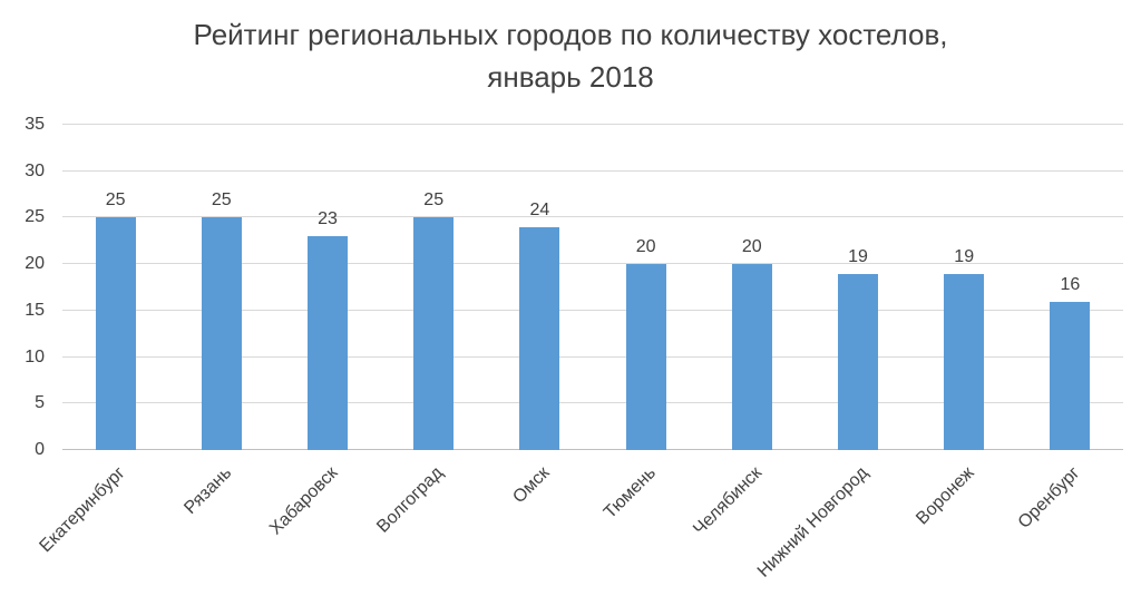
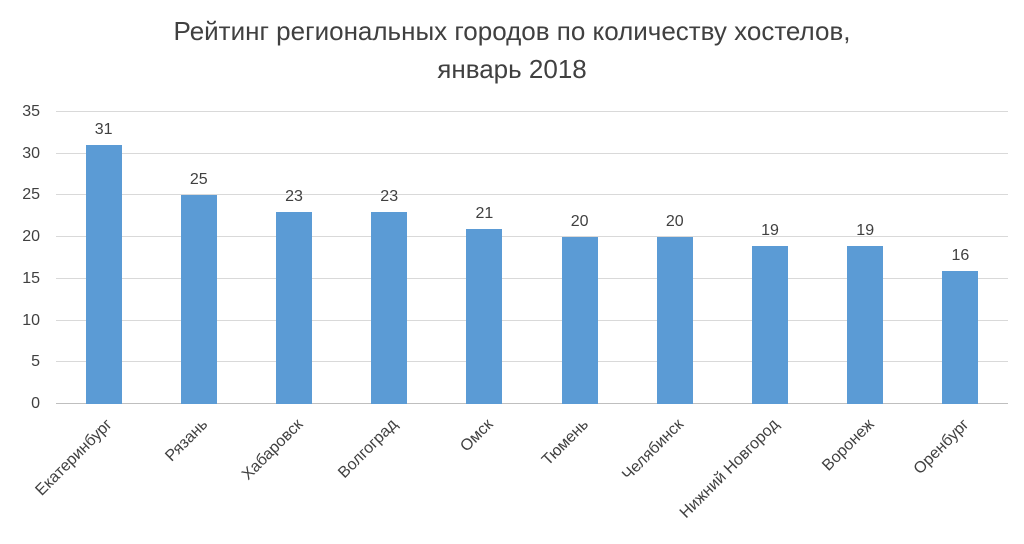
Екатеринбург: 25 -> 31
Волгоград: 25 -> 23
Омск: 24 -> 21
